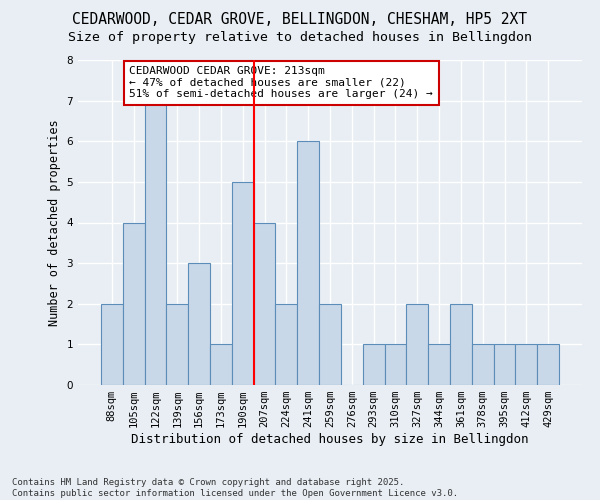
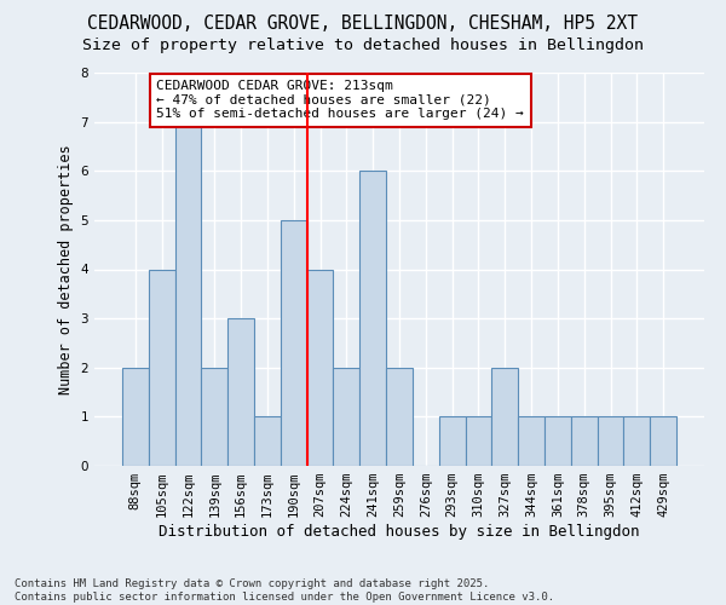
361sqm: 2 -> 1
